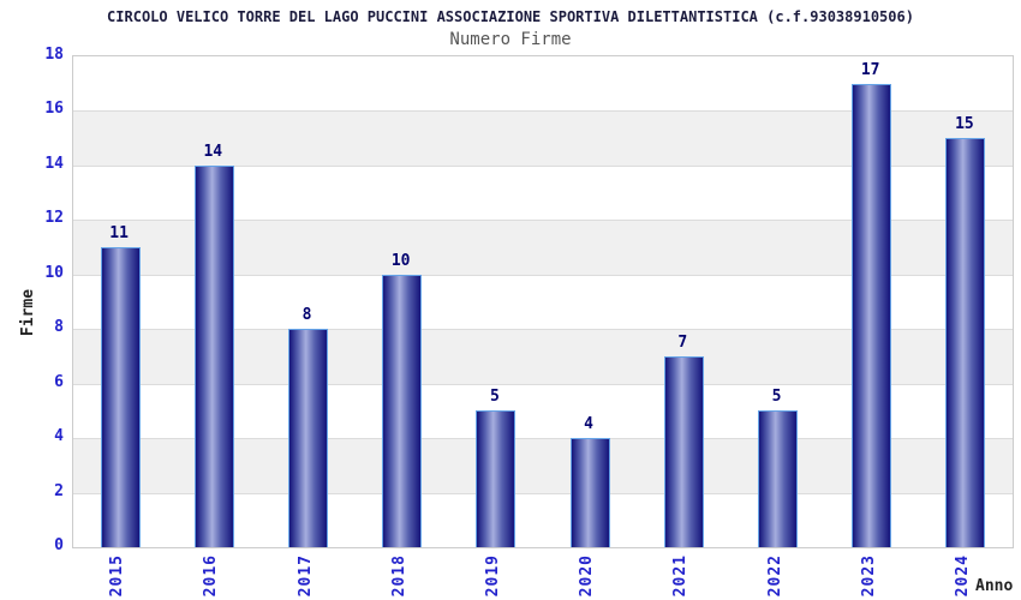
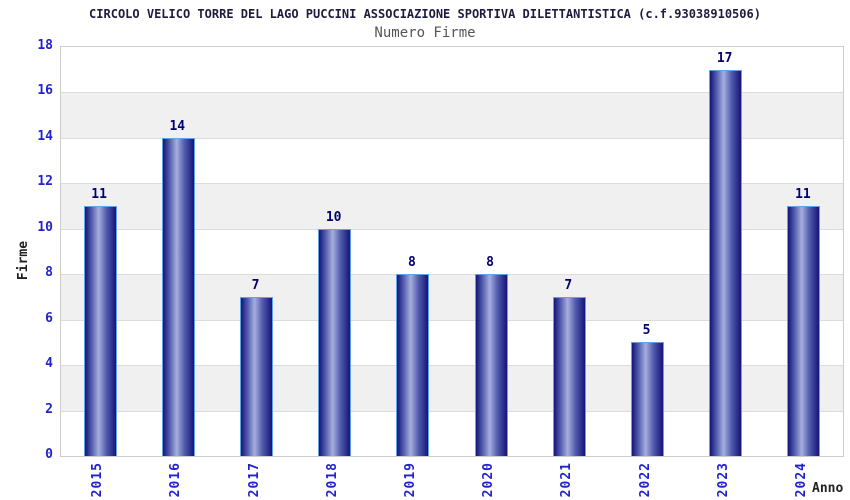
2017: 8 -> 7
2019: 5 -> 8
2020: 4 -> 8
2024: 15 -> 11
